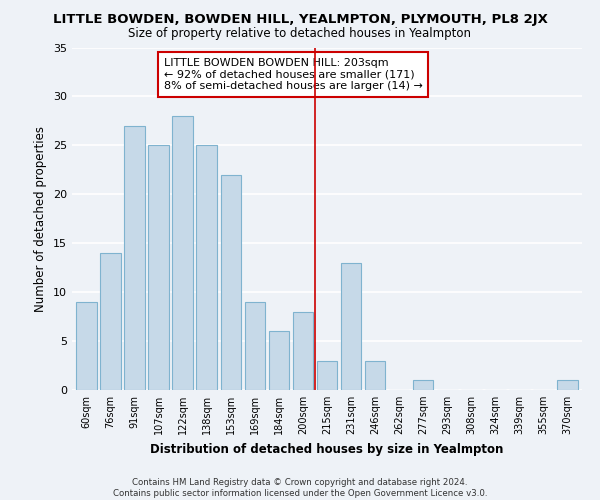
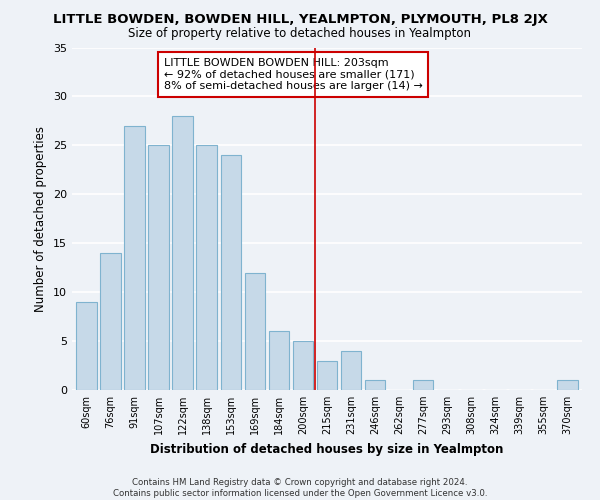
153sqm: 22 -> 24
169sqm: 9 -> 12
200sqm: 8 -> 5
231sqm: 13 -> 4
246sqm: 3 -> 1
